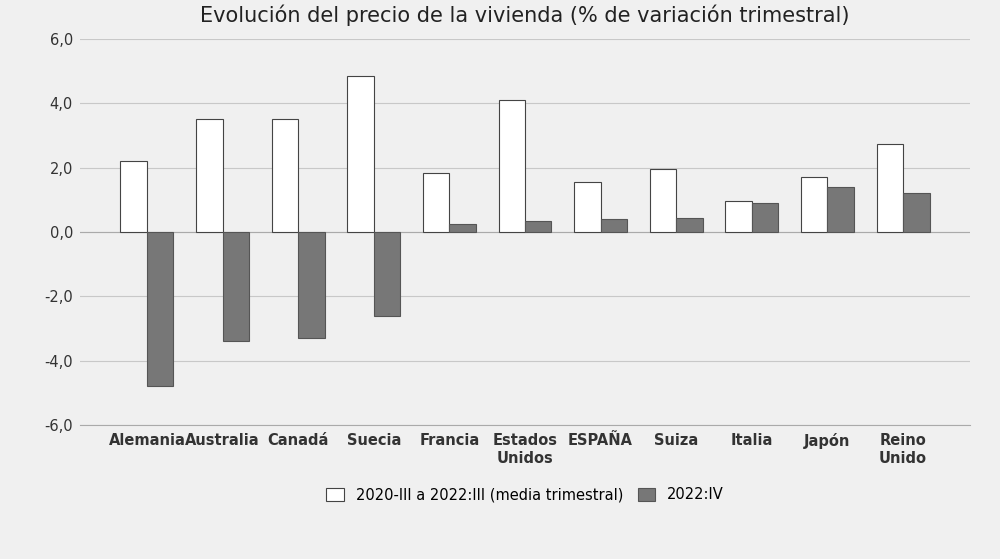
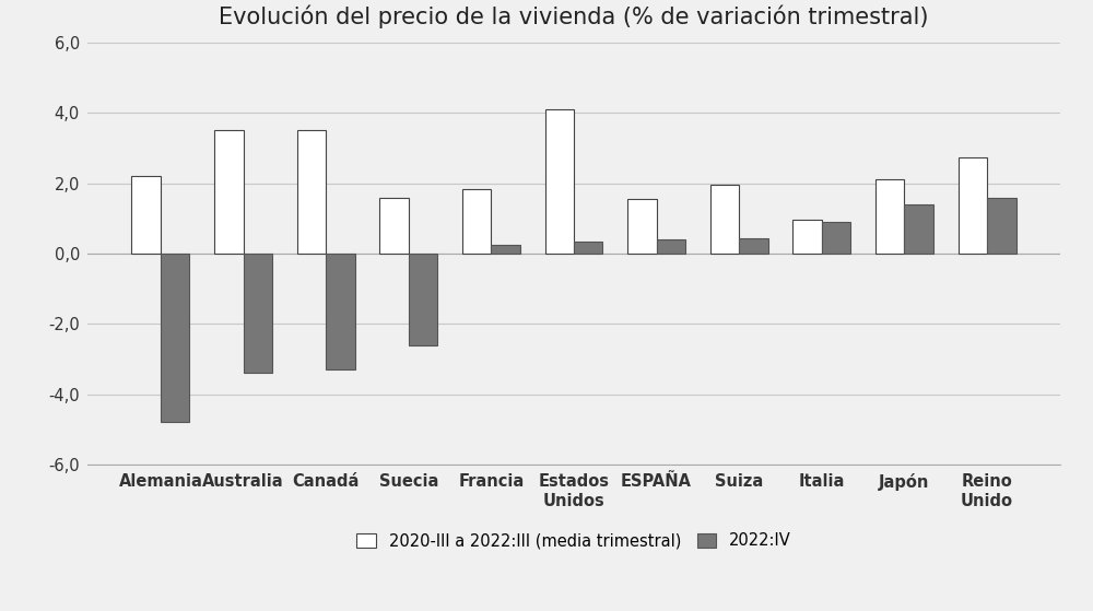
2020-III a 2022:III (media trimestral)/Suecia: 4,85 -> 1,60
2020-III a 2022:III (media trimestral)/Japón: 1,70 -> 2,10
2022:IV/Reino Unido: 1,20 -> 1,60
